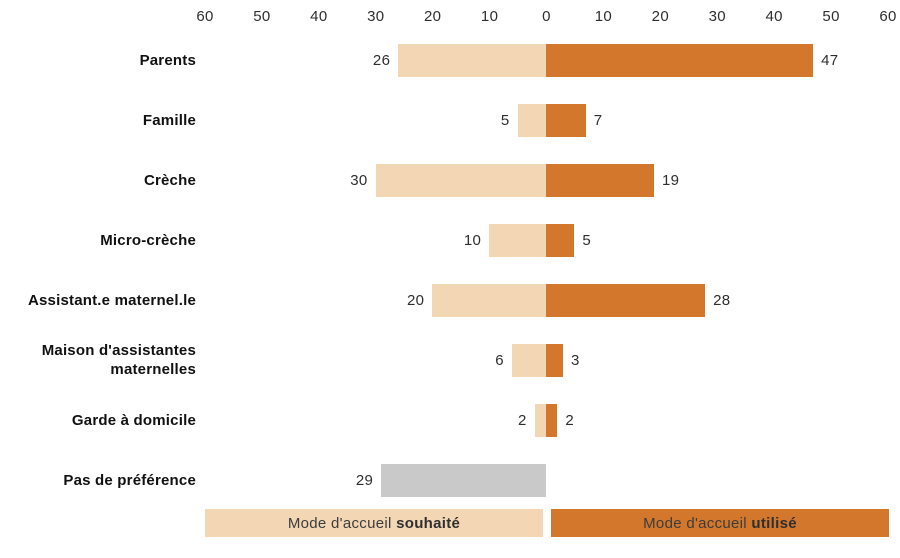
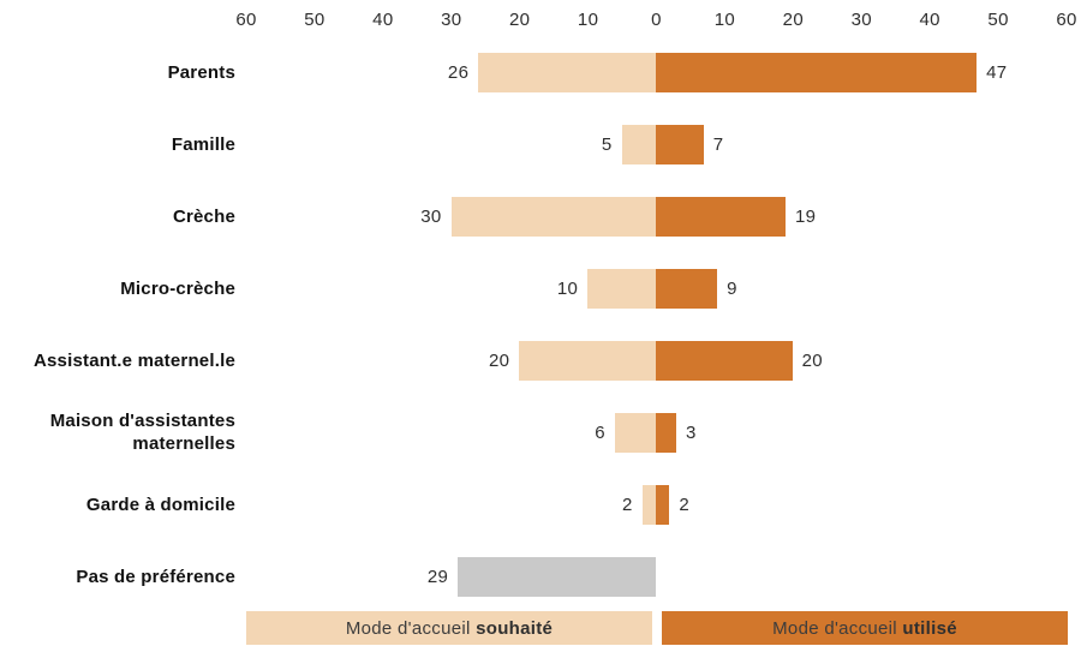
Mode d'accueil utilisé/Micro-crèche: 5 -> 9
Mode d'accueil utilisé/Assistant.e maternel.le: 28 -> 20
